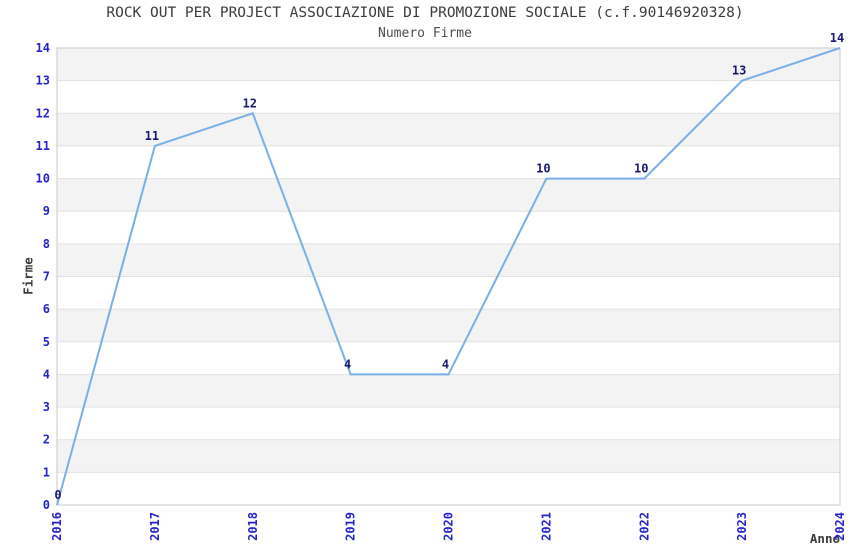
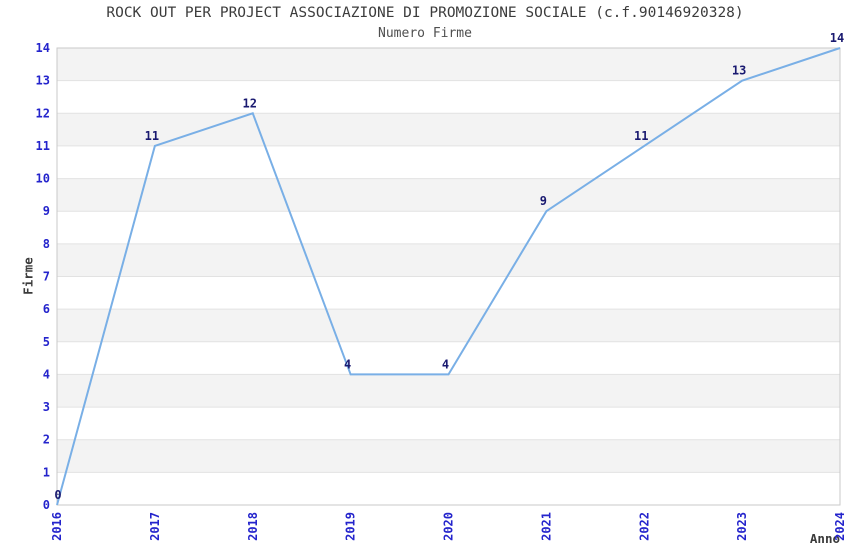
2021: 10 -> 9
2022: 10 -> 11
